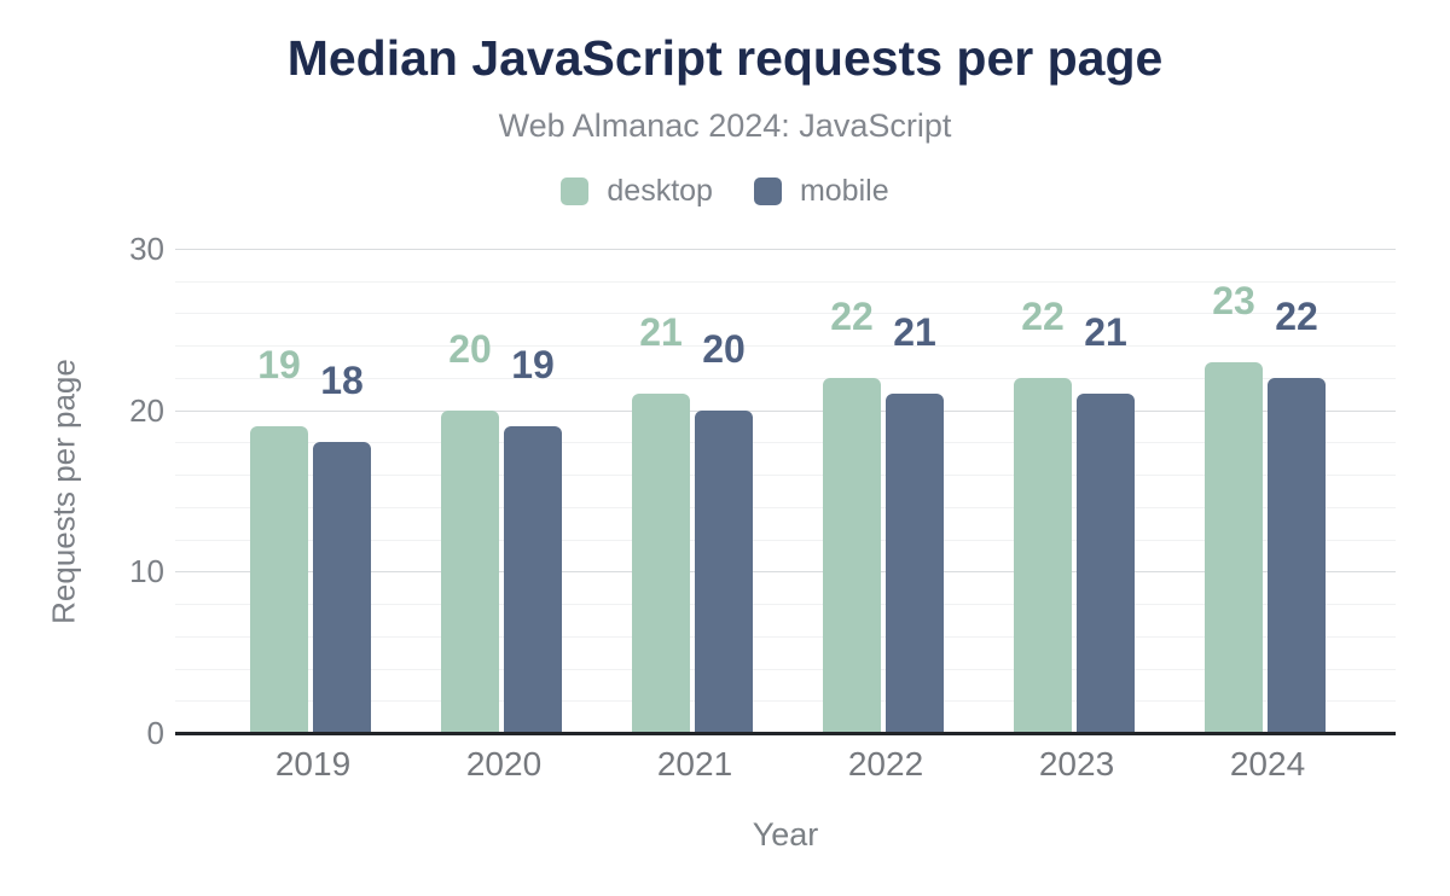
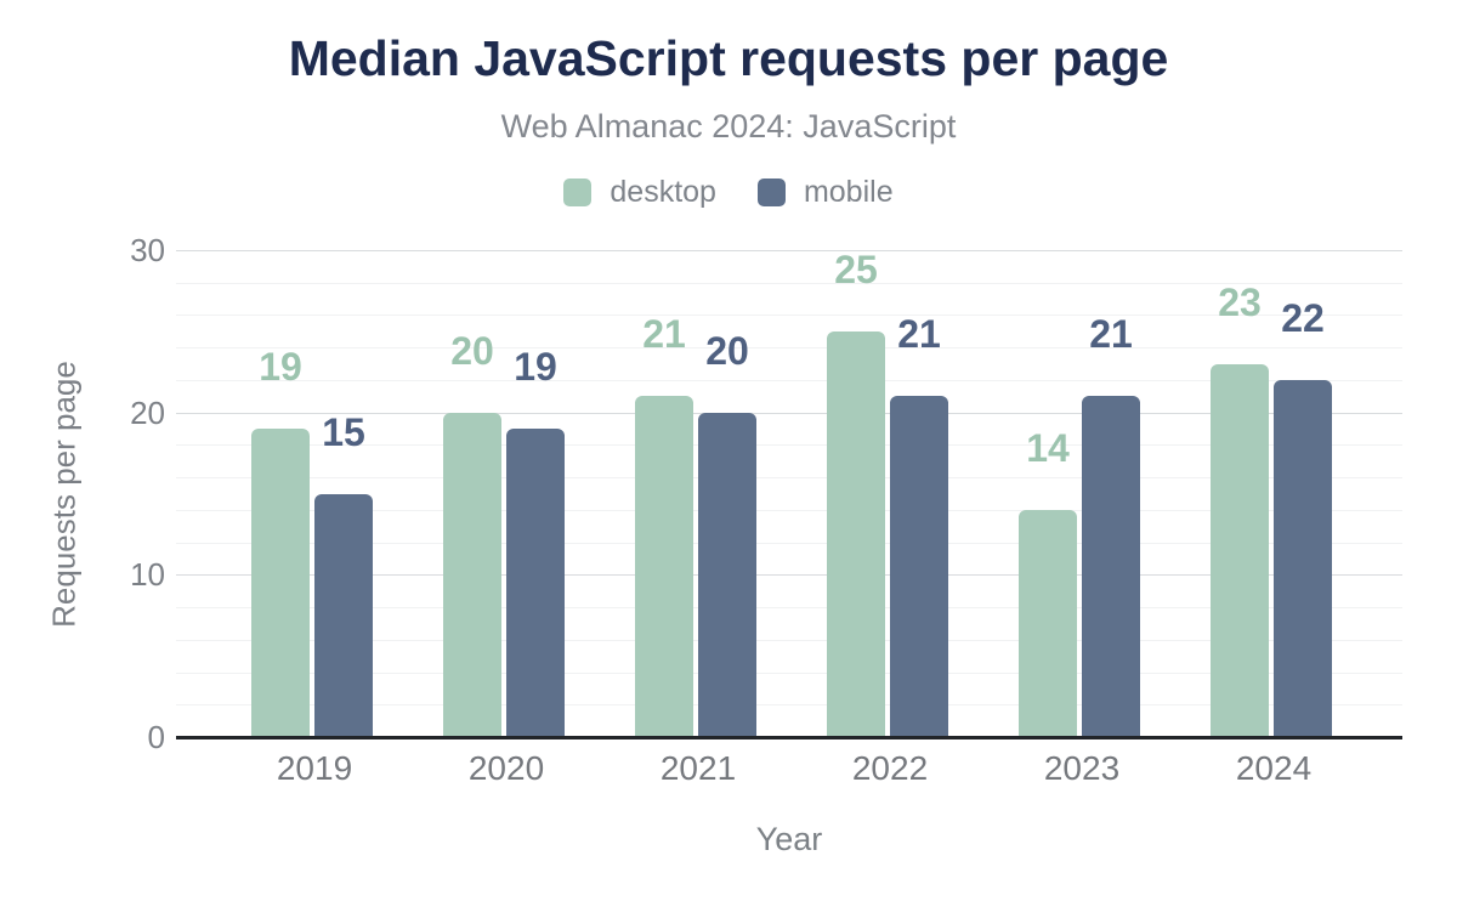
mobile/2019: 18 -> 15
desktop/2022: 22 -> 25
desktop/2023: 22 -> 14
